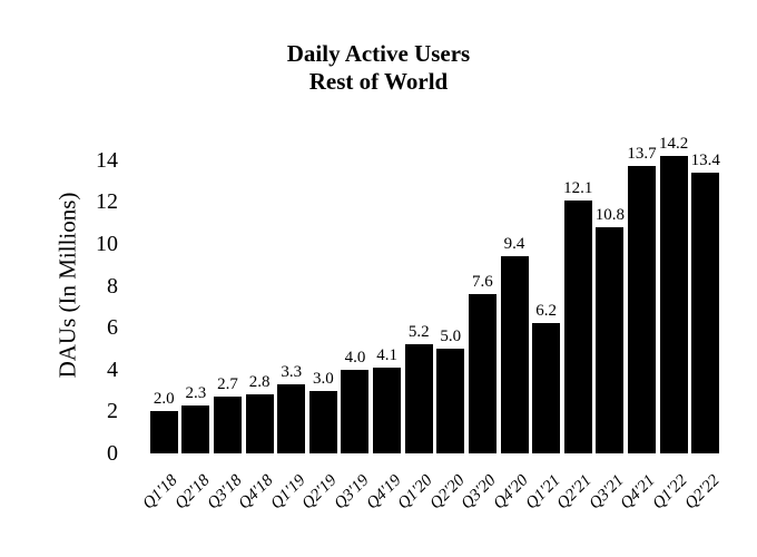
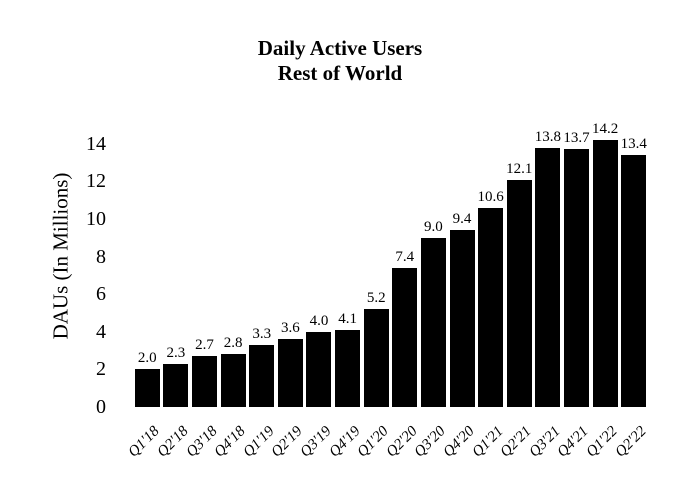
Q2'19: 3.0 -> 3.6
Q2'20: 5.0 -> 7.4
Q3'20: 7.6 -> 9.0
Q1'21: 6.2 -> 10.6
Q3'21: 10.8 -> 13.8
